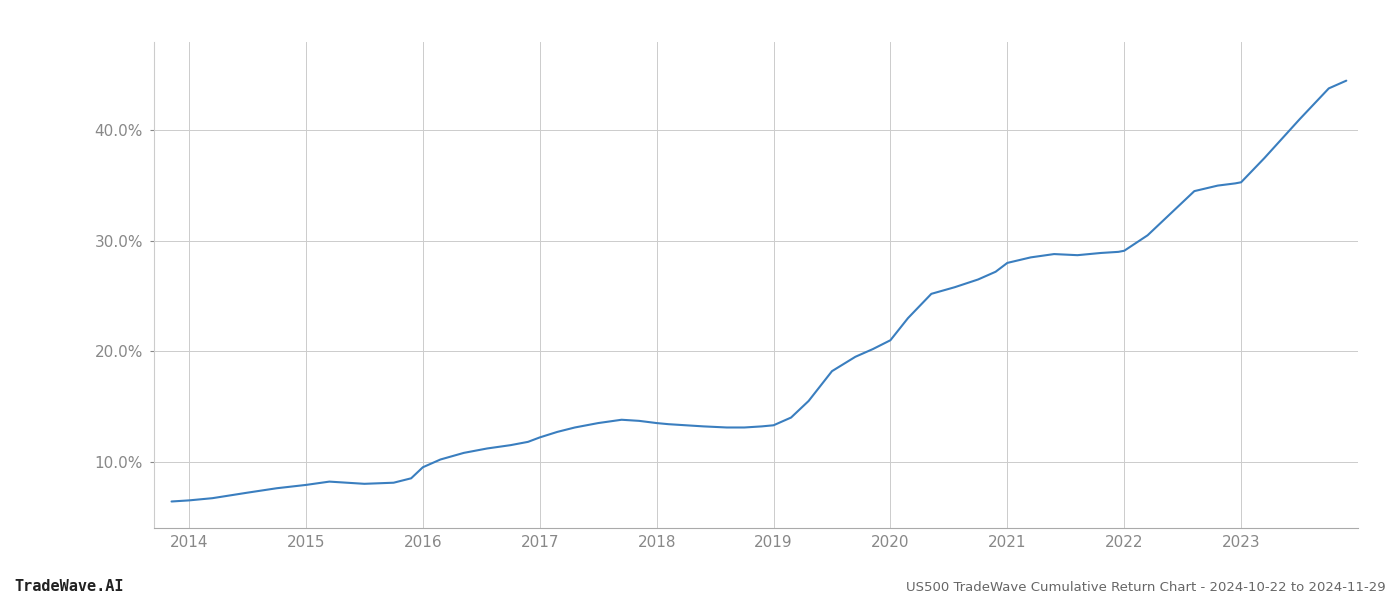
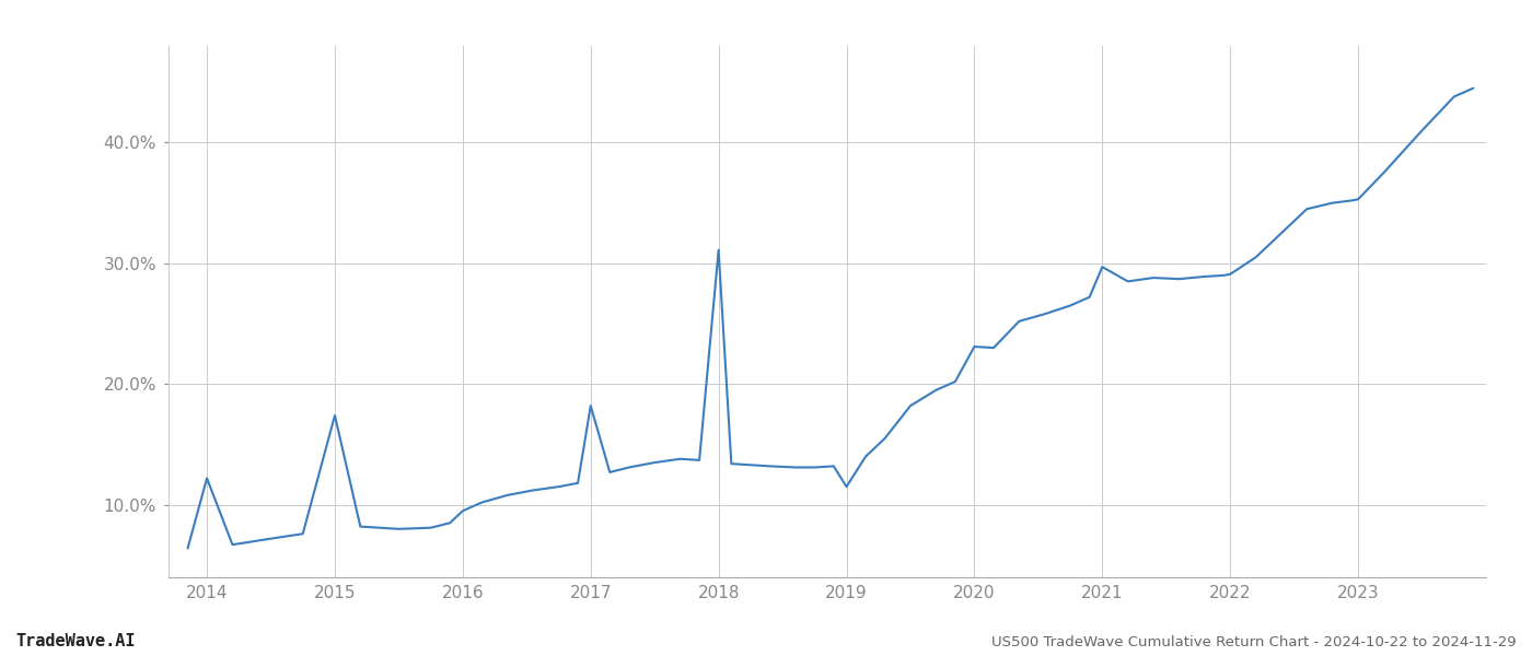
2014: 6.5% -> 12.2%
2015: 7.9% -> 17.4%
2017: 12.2% -> 18.2%
2018: 13.5% -> 31.1%
2019: 13.3% -> 11.5%
2020: 21.0% -> 23.1%
2021: 28.0% -> 29.7%
